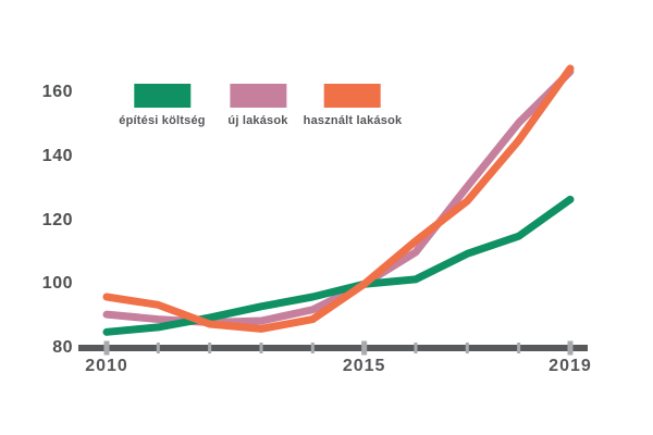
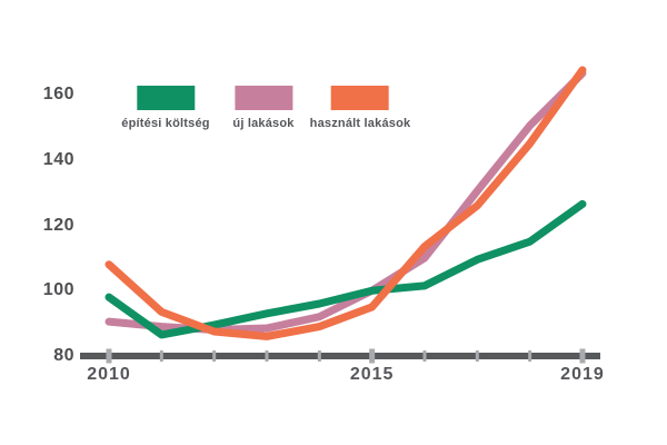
építési költség/2010: 85 -> 98
használt lakások/2010: 96 -> 108
használt lakások/2015: 100 -> 95
